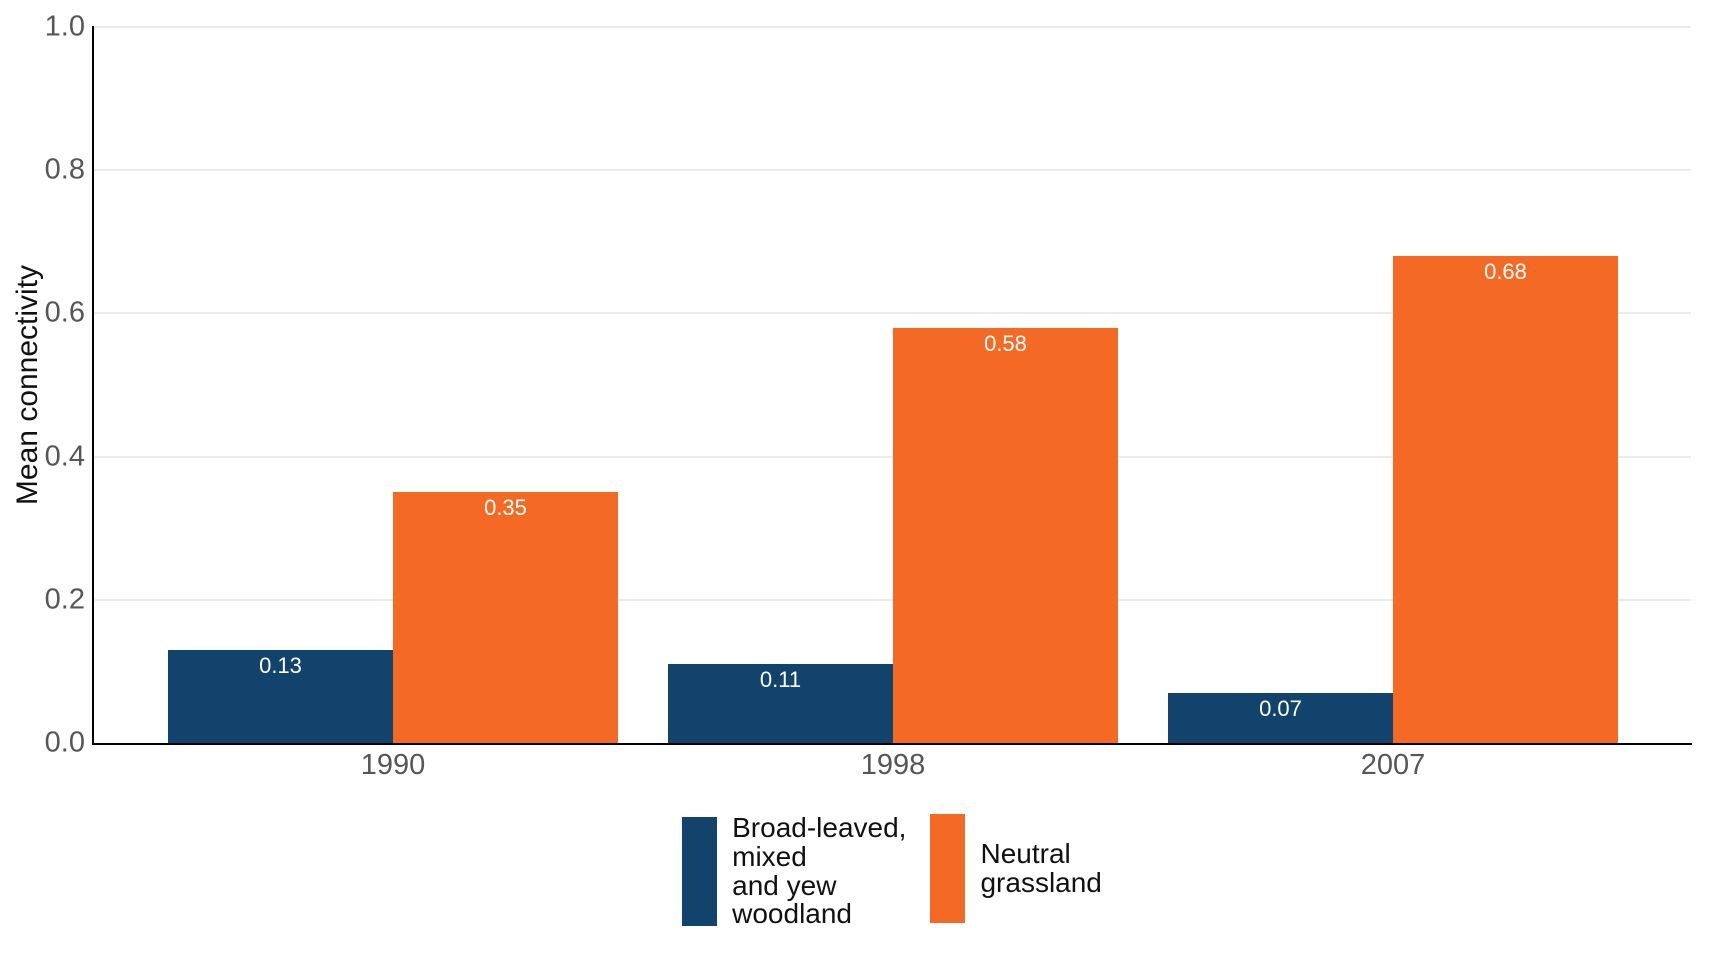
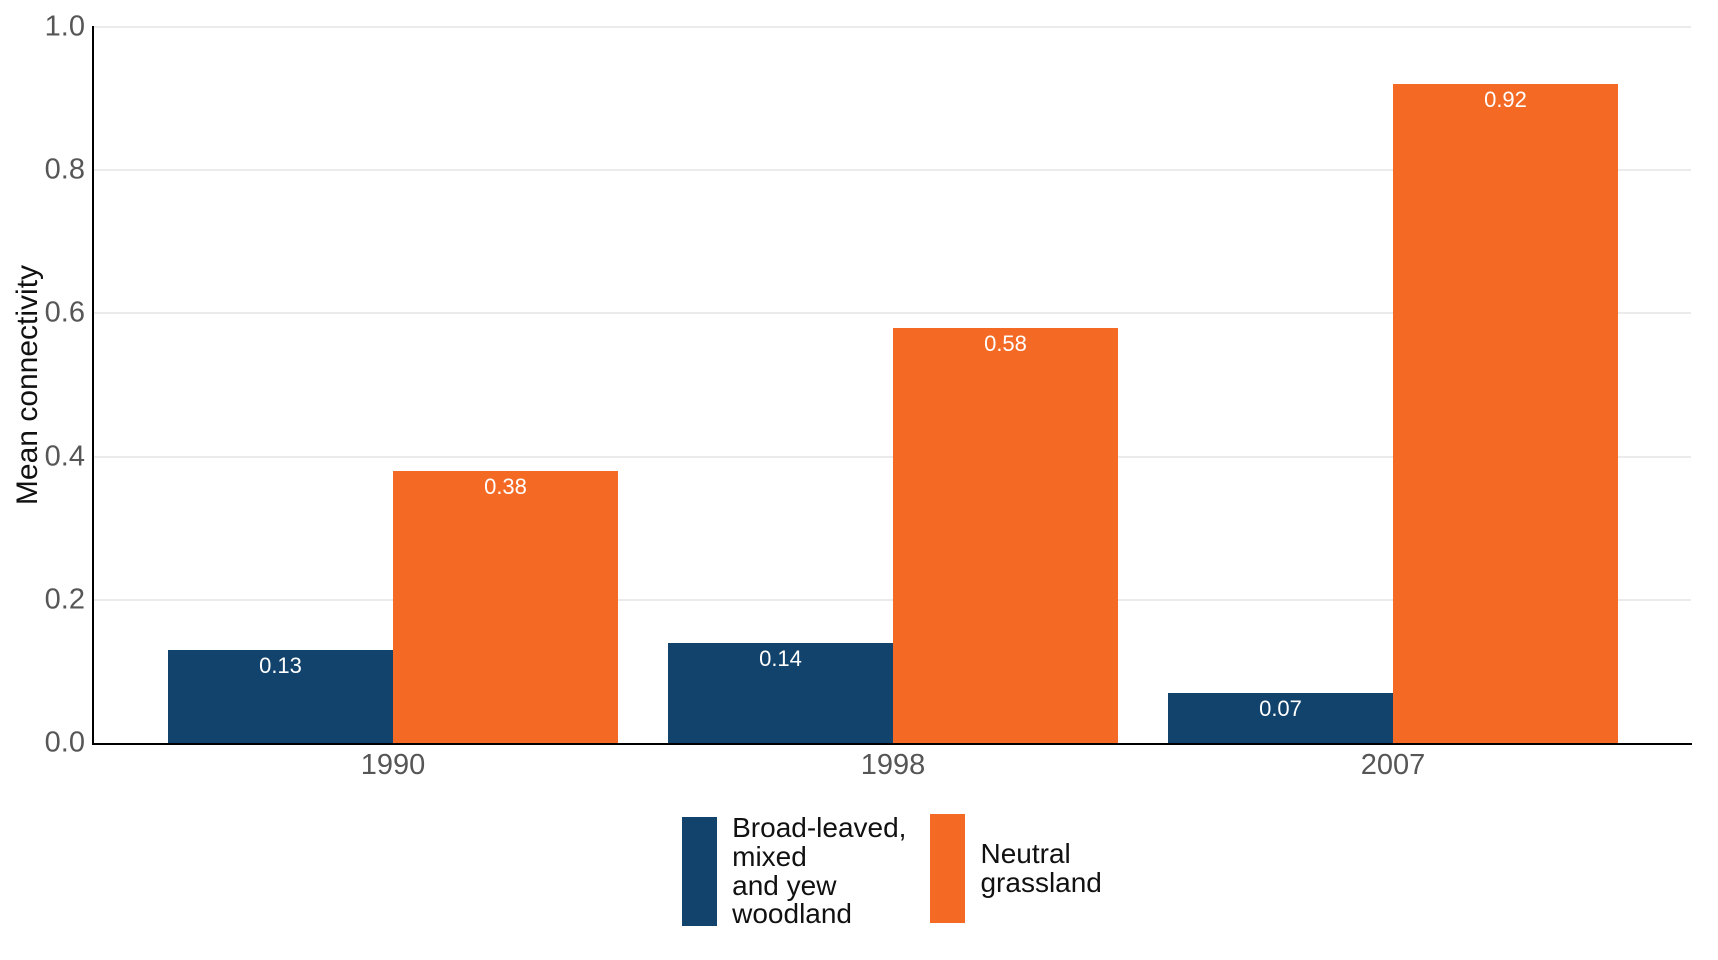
Neutral grassland/1990: 0.35 -> 0.38
Broad-leaved, mixed and yew woodland/1998: 0.11 -> 0.14
Neutral grassland/2007: 0.68 -> 0.92
